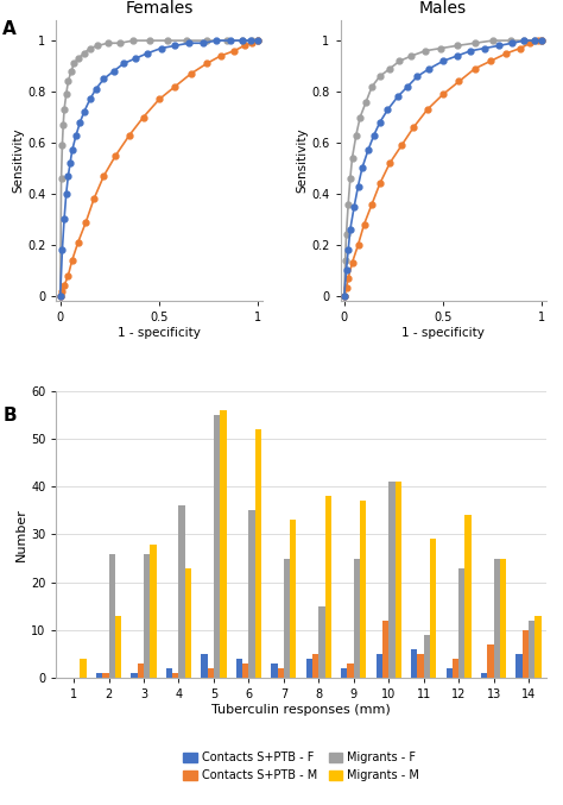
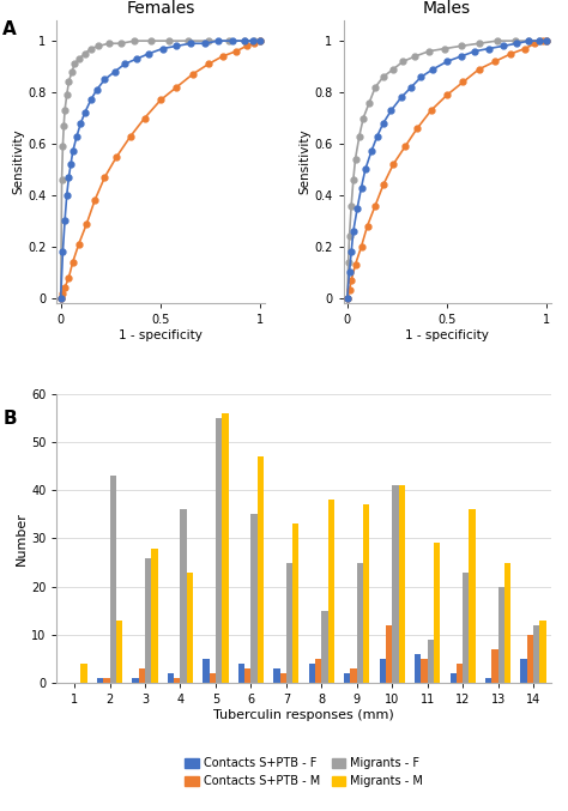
Migrants - F/2: 26 -> 43
Migrants - M/6: 52 -> 47
Migrants - M/12: 34 -> 36
Migrants - F/13: 25 -> 20
